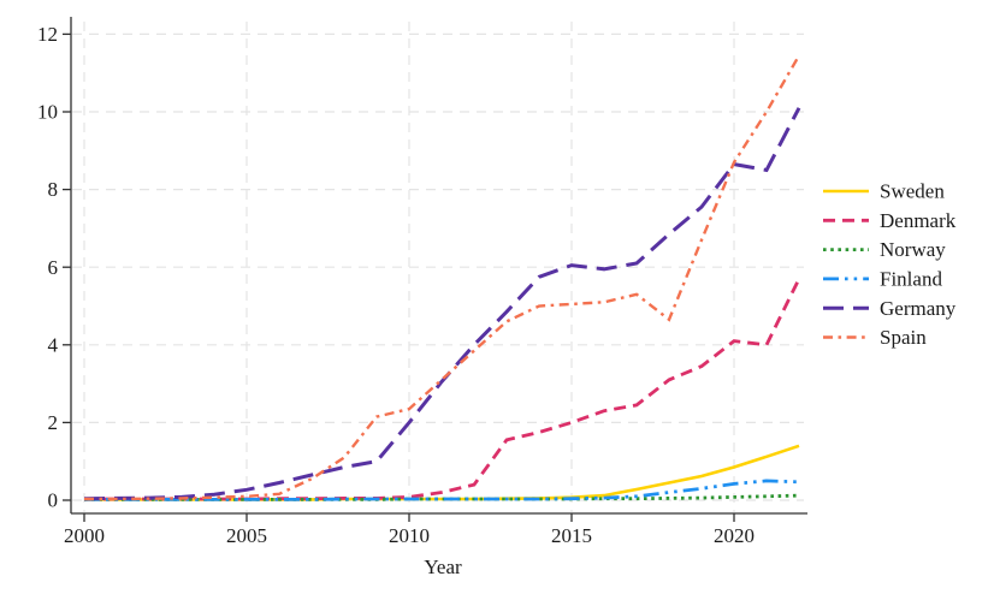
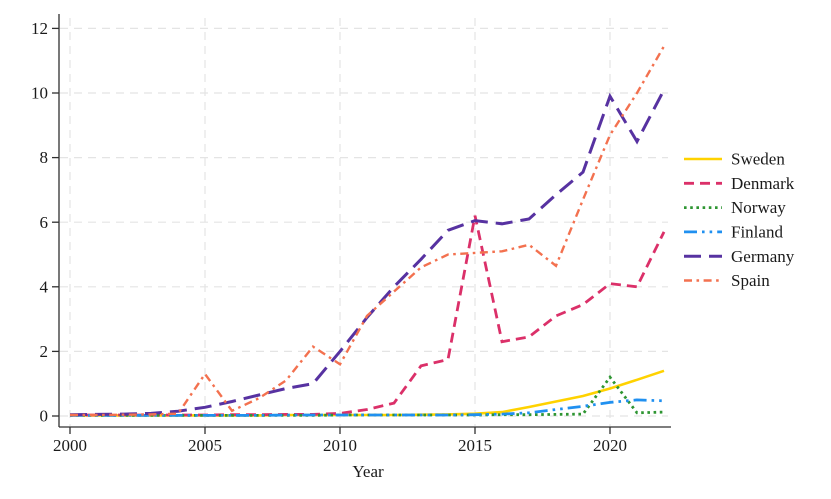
Spain/2005: 0.1 -> 1.3
Spain/2010: 2.4 -> 1.6
Denmark/2015: 2.0 -> 6.2
Norway/2020: 0.1 -> 1.2
Germany/2020: 8.7 -> 9.9
